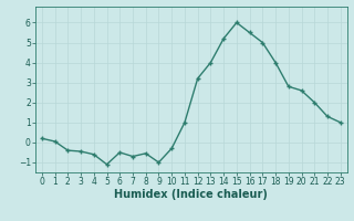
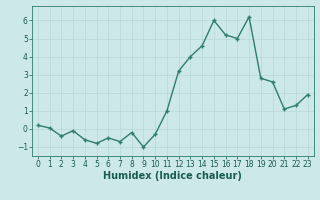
3: -0.5 -> -0.1
5: -1.1 -> -0.8
8: -0.6 -> -0.2
14: 5.2 -> 4.6
16: 5.5 -> 5.2
18: 4.0 -> 6.2
21: 2.0 -> 1.1
23: 1.0 -> 1.9
